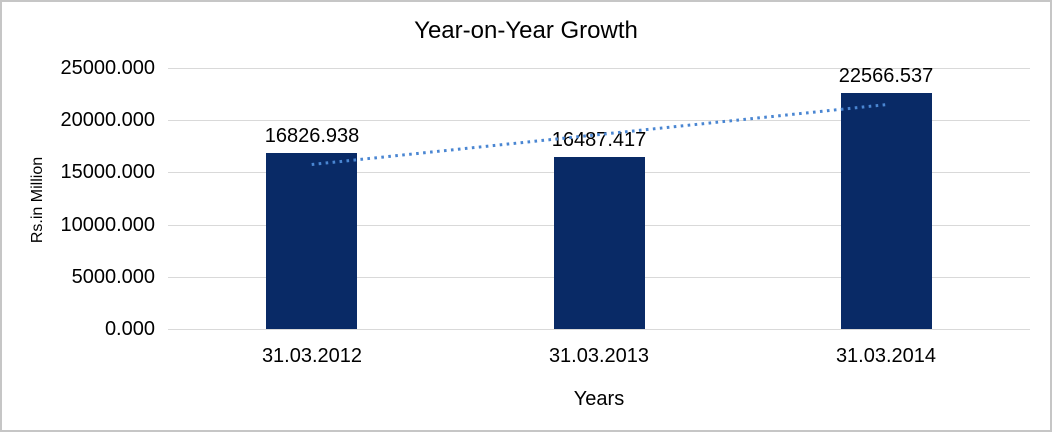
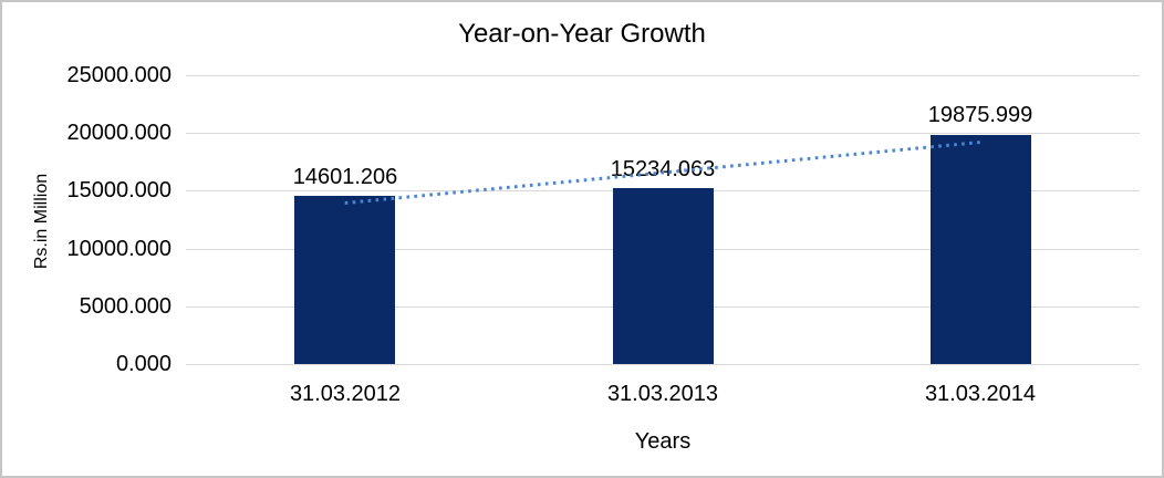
31.03.2012: 16826.938 -> 14601.206
31.03.2013: 16487.417 -> 15234.063
31.03.2014: 22566.537 -> 19875.999
